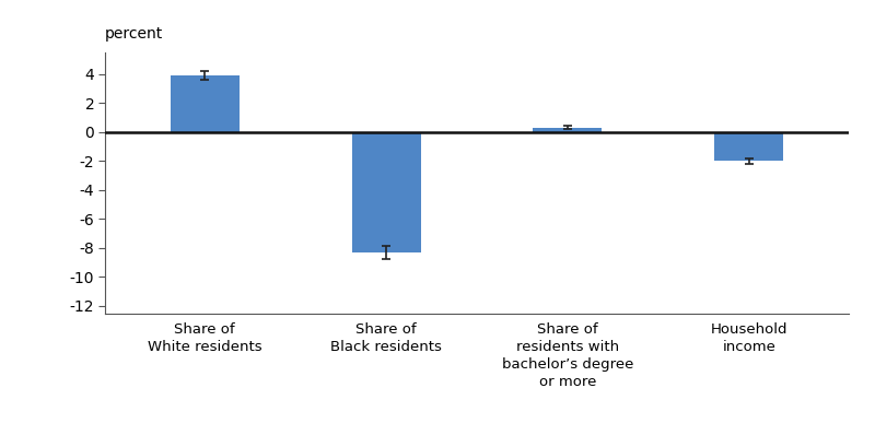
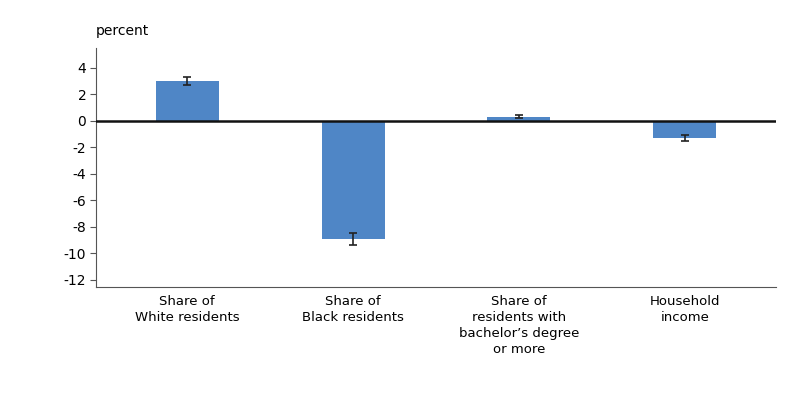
Share of White residents: 3.9 -> 3.0
Share of Black residents: -8.3 -> -8.9
Household income: -2.0 -> -1.3
